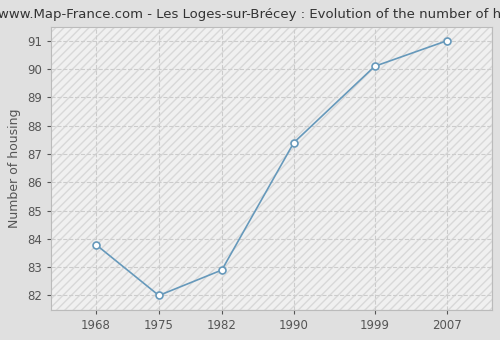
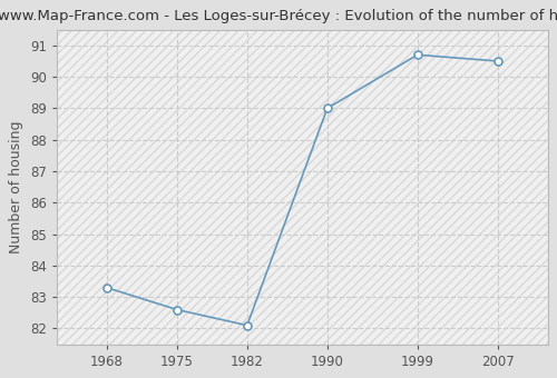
1968: 83.8 -> 83.3
1975: 82.0 -> 82.6
1982: 82.9 -> 82.1
1990: 87.4 -> 89.0
1999: 90.1 -> 90.7
2007: 91.0 -> 90.5
